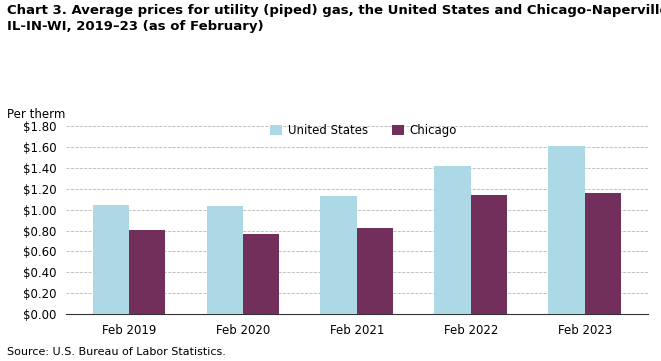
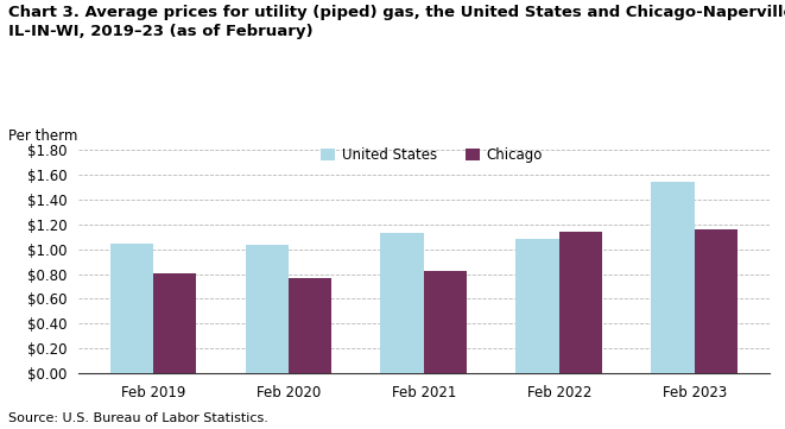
United States/Feb 2022: $1.42 -> $1.08
United States/Feb 2023: $1.61 -> $1.54
